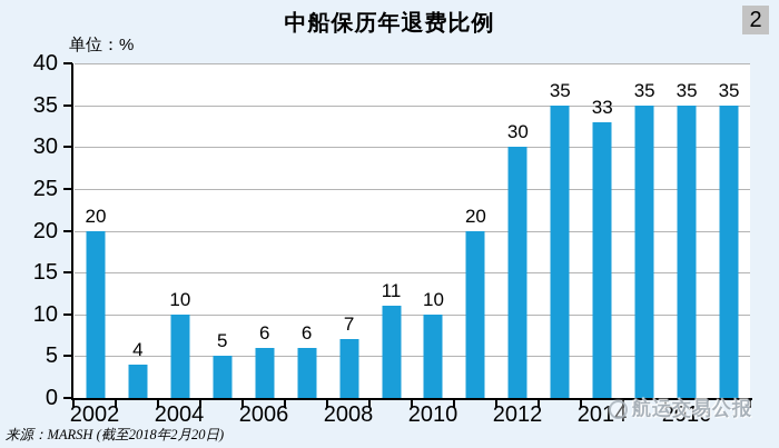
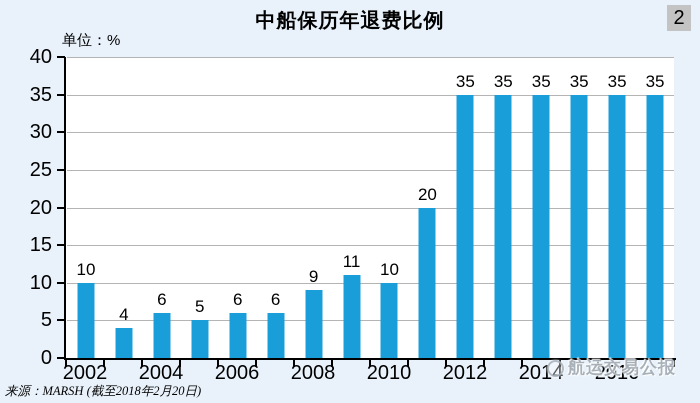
2002: 20 -> 10
2004: 10 -> 6
2008: 7 -> 9
2012: 30 -> 35
2014: 33 -> 35
